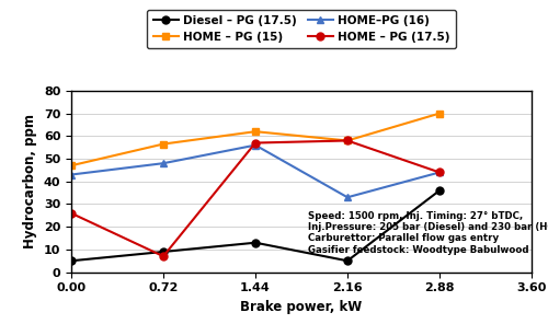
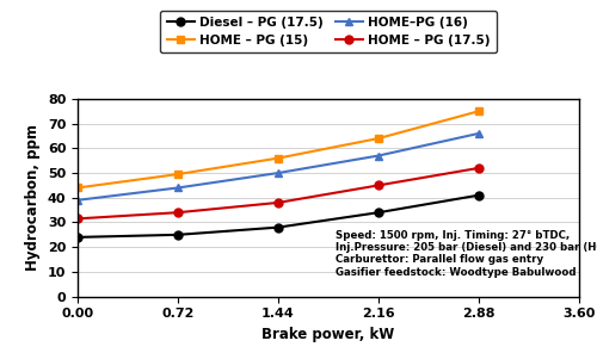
Diesel – PG (17.5)/0.00: 5 -> 24
HOME – PG (15)/0.00: 47.0 -> 44.0
HOME–PG (16)/0.00: 43 -> 39
HOME – PG (17.5)/0.00: 26.0 -> 31.5
Diesel – PG (17.5)/0.72: 9 -> 25
HOME – PG (15)/0.72: 56.5 -> 49.5
HOME–PG (16)/0.72: 48 -> 44
HOME – PG (17.5)/0.72: 7.0 -> 34.0
Diesel – PG (17.5)/1.44: 13 -> 28
HOME – PG (15)/1.44: 62.0 -> 56.0
HOME–PG (16)/1.44: 56 -> 50
HOME – PG (17.5)/1.44: 57.0 -> 38.0
Diesel – PG (17.5)/2.16: 5 -> 34
HOME – PG (15)/2.16: 58.0 -> 64.0
HOME–PG (16)/2.16: 33 -> 57
HOME – PG (17.5)/2.16: 58.0 -> 45.0
Diesel – PG (17.5)/2.88: 36 -> 41
HOME – PG (15)/2.88: 70.0 -> 75.0
HOME–PG (16)/2.88: 44 -> 66
HOME – PG (17.5)/2.88: 44.0 -> 52.0
